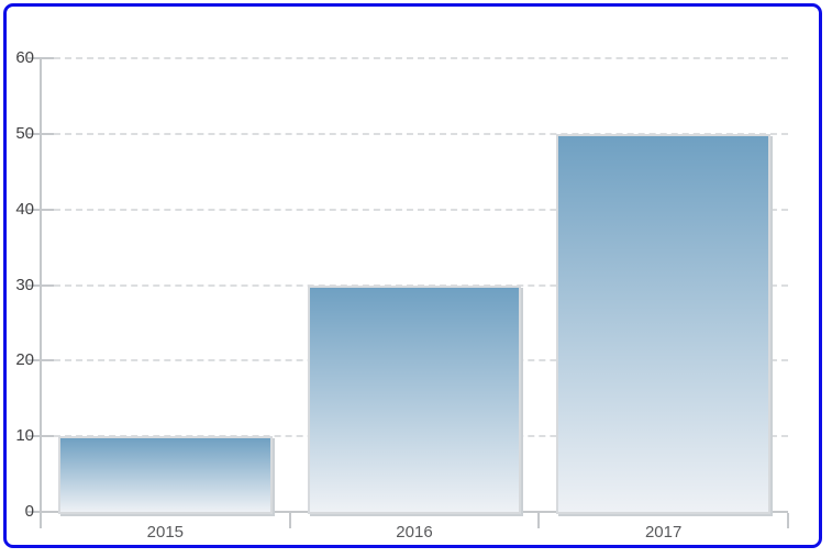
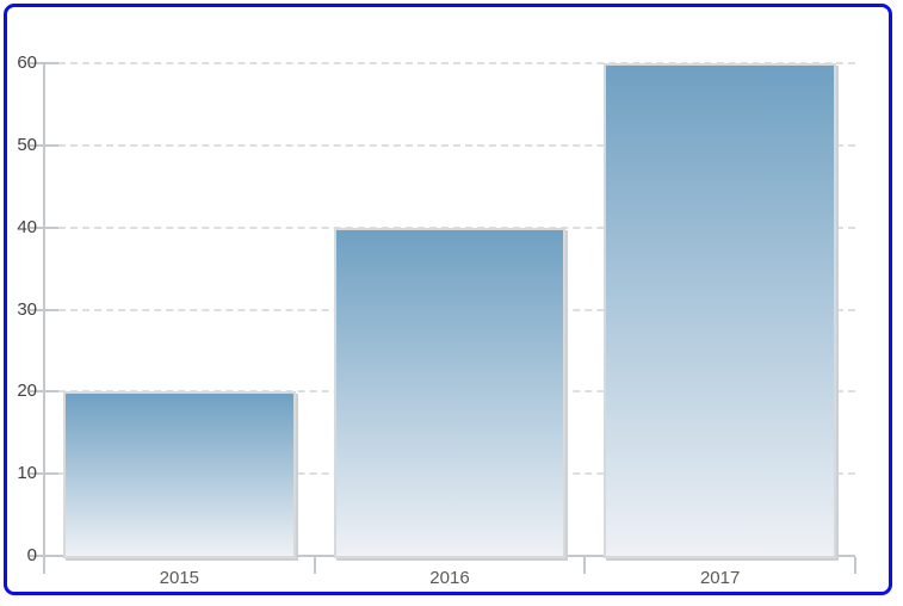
2015: 10 -> 20
2016: 30 -> 40
2017: 50 -> 60
